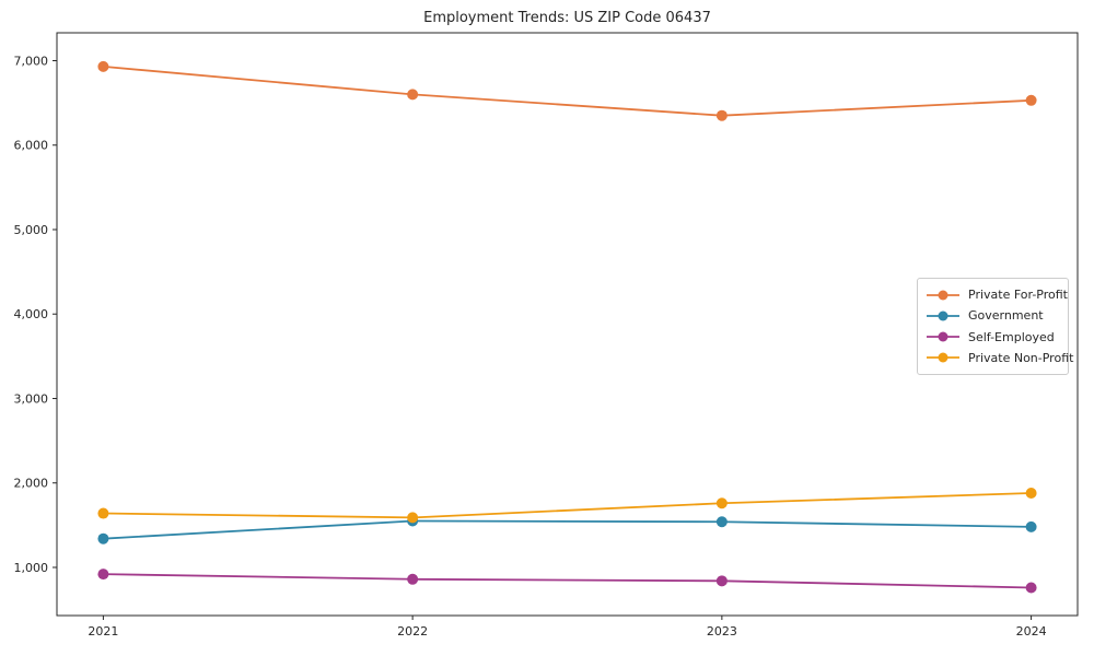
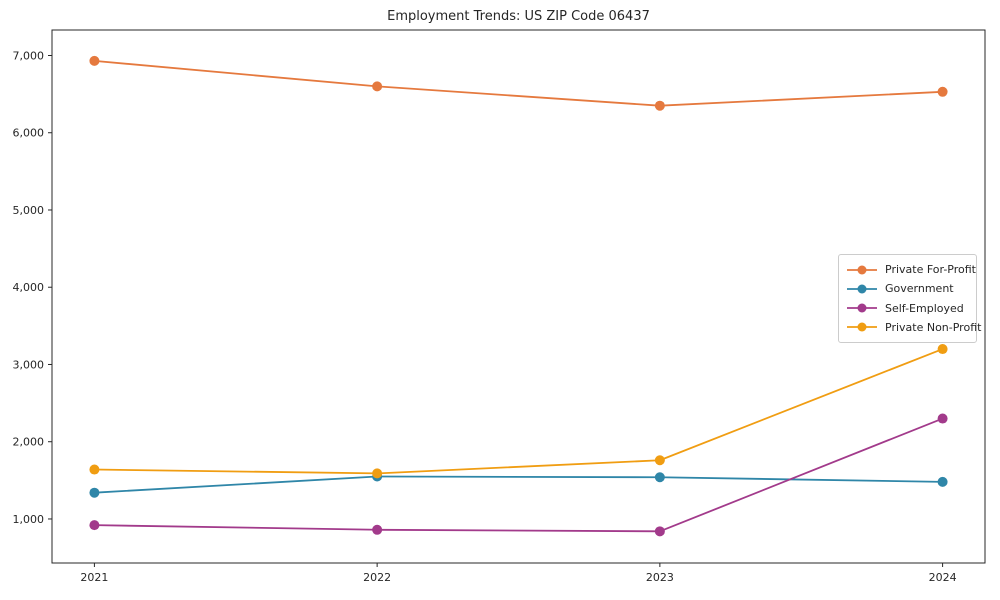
Self-Employed/2024: 800 -> 2300
Private Non-Profit/2024: 1900 -> 3200
